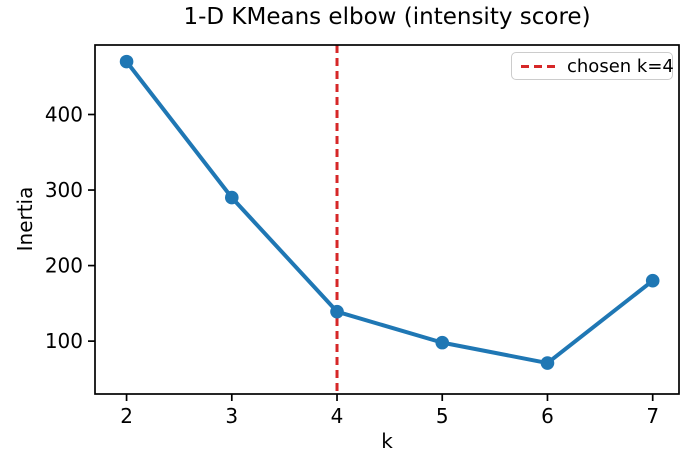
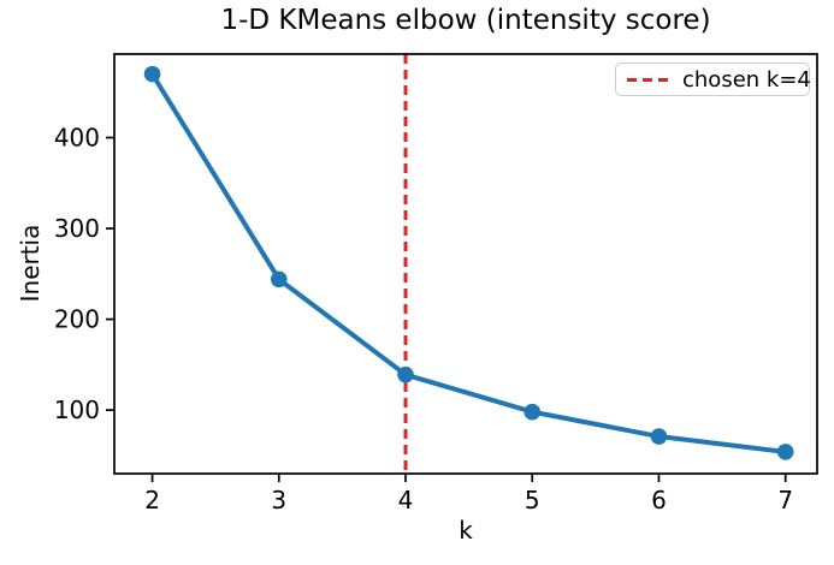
3: 290 -> 240
7: 180 -> 50
